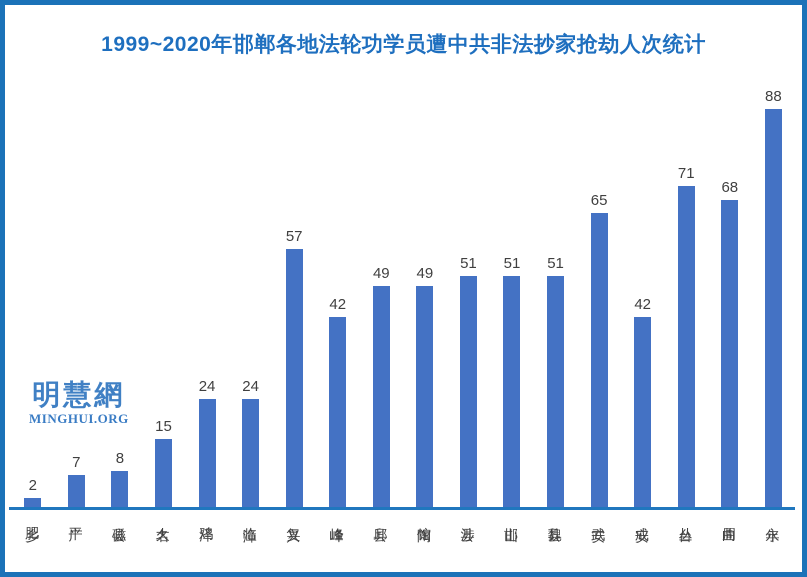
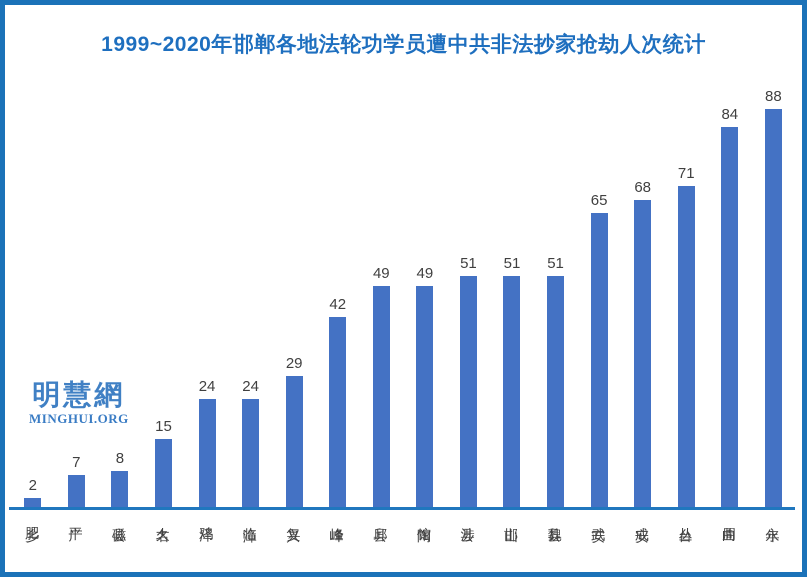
复兴: 57 -> 29
成安: 42 -> 68
曲周: 68 -> 84
